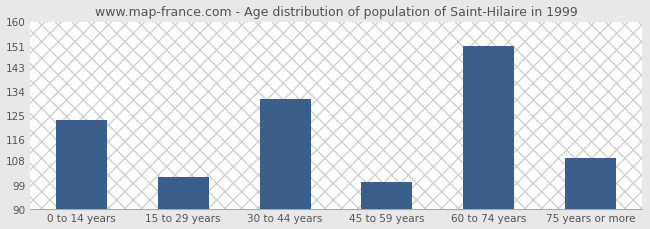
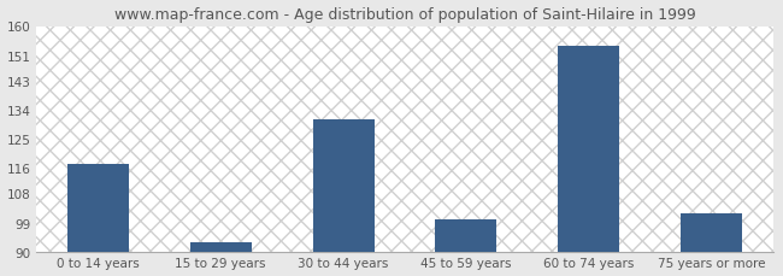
0 to 14 years: 123 -> 117
15 to 29 years: 102 -> 93
60 to 74 years: 151 -> 154
75 years or more: 109 -> 102
